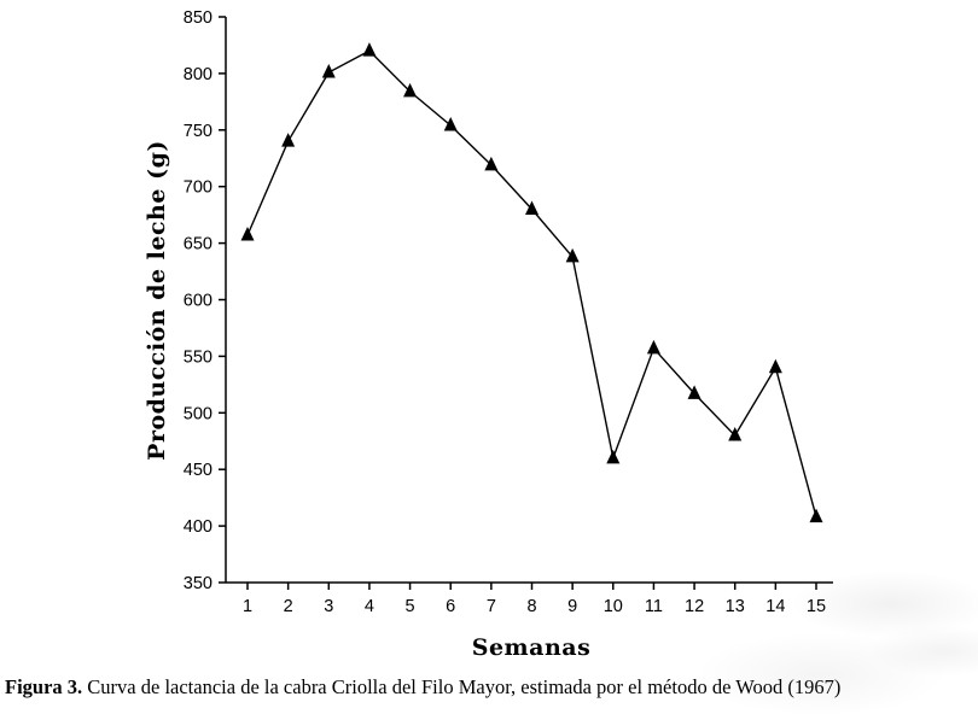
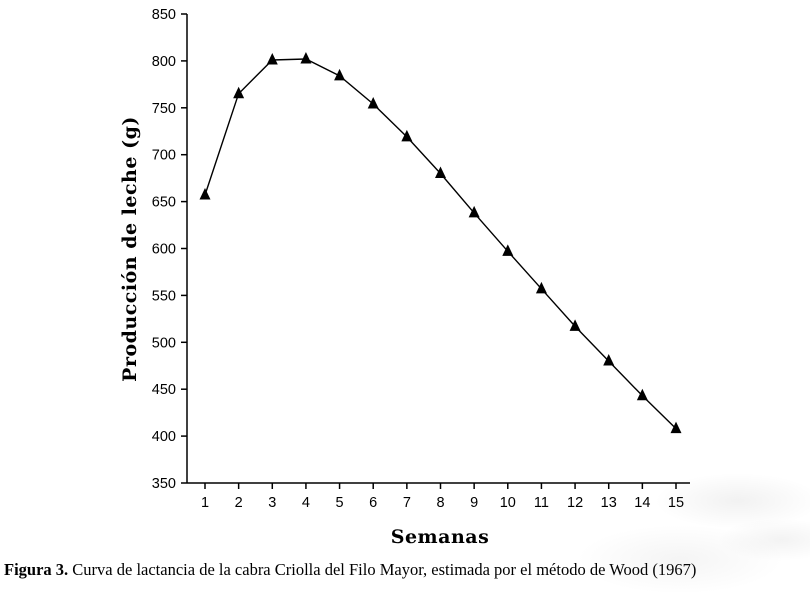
2: 740 -> 760
4: 820 -> 800
10: 460 -> 600
14: 540 -> 440
